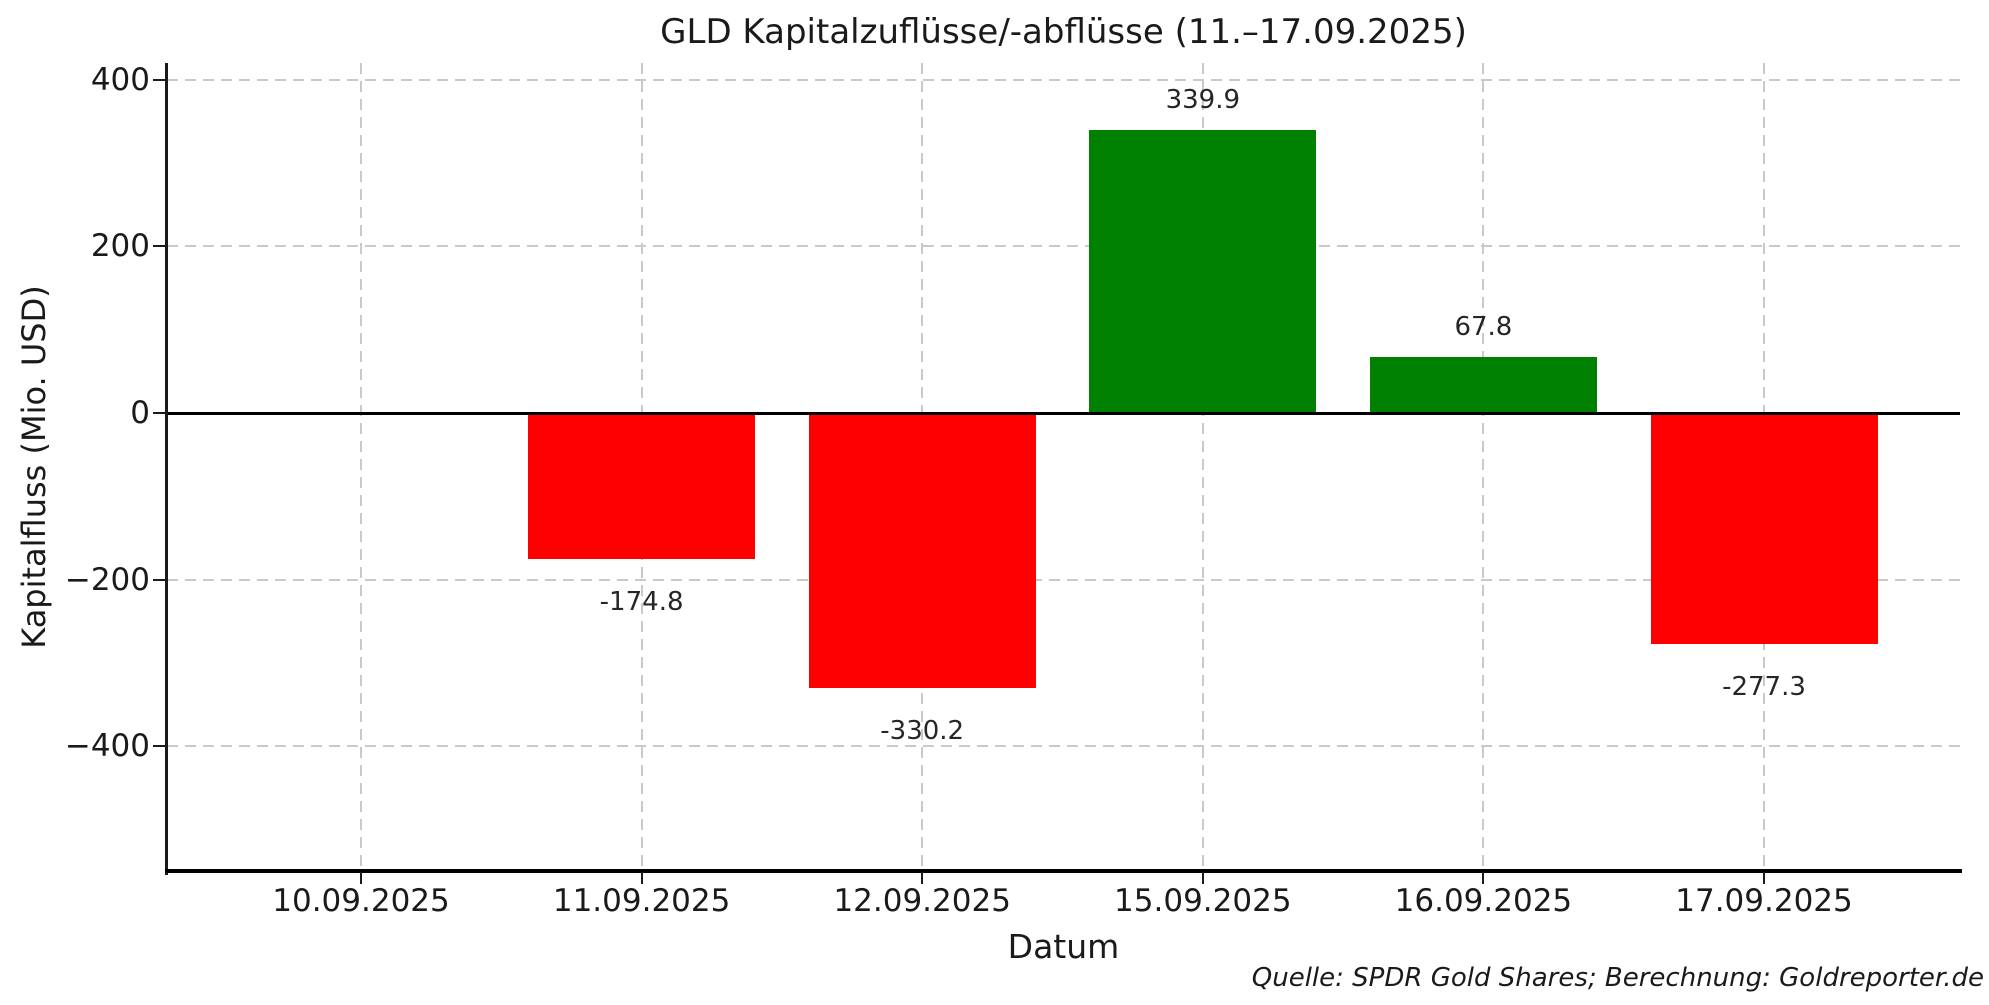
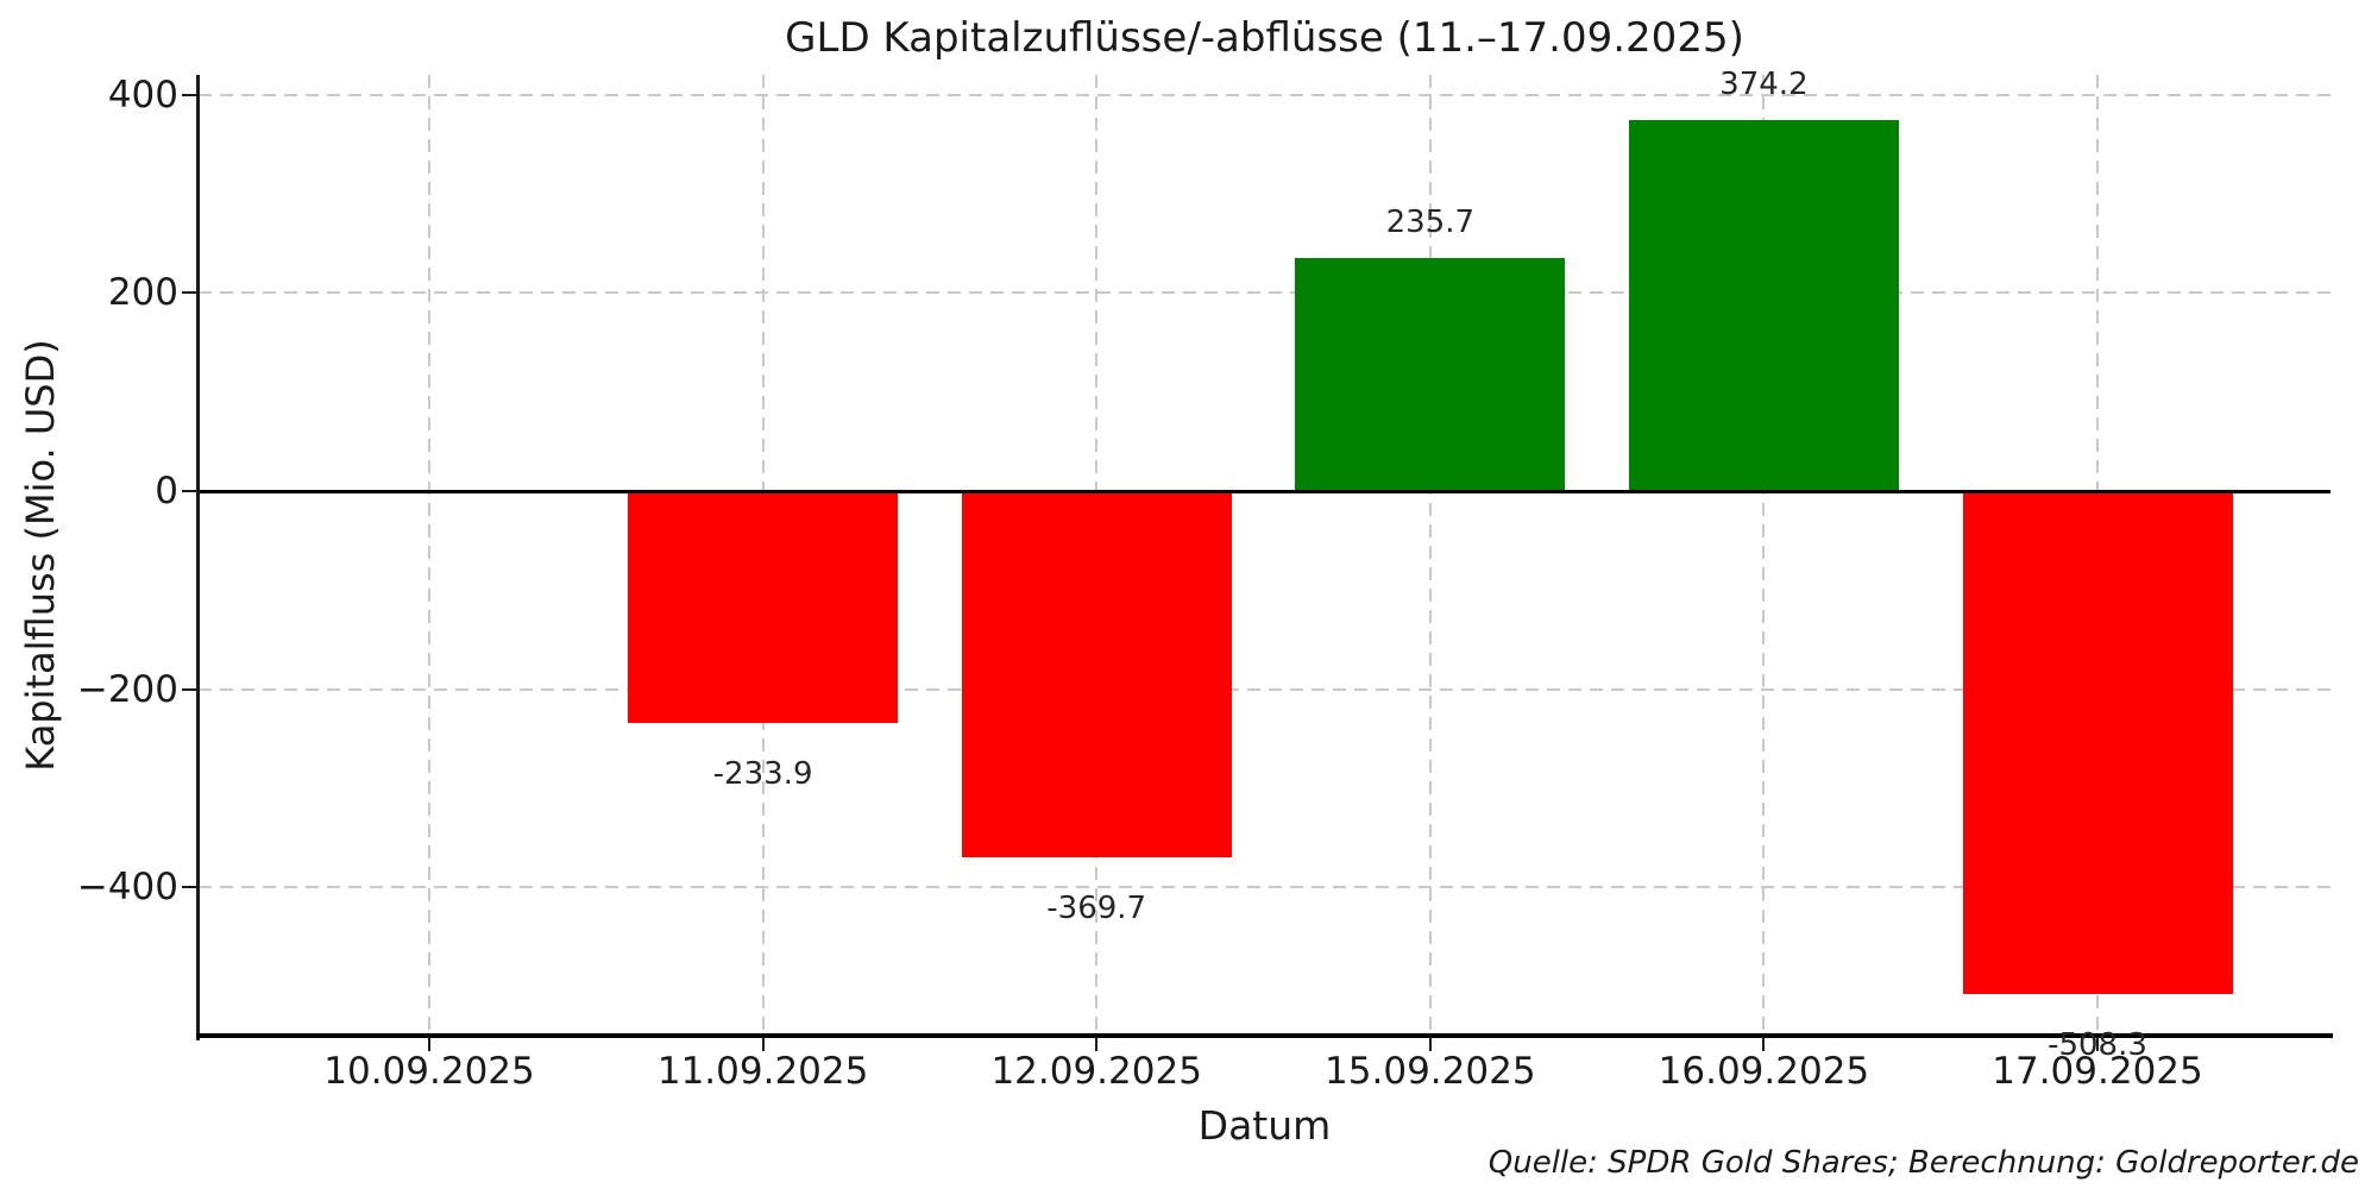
11.09.2025: -174.8 -> -233.9
12.09.2025: -330.2 -> -369.7
15.09.2025: 339.9 -> 235.7
16.09.2025: 67.8 -> 374.2
17.09.2025: -277.3 -> -508.3
